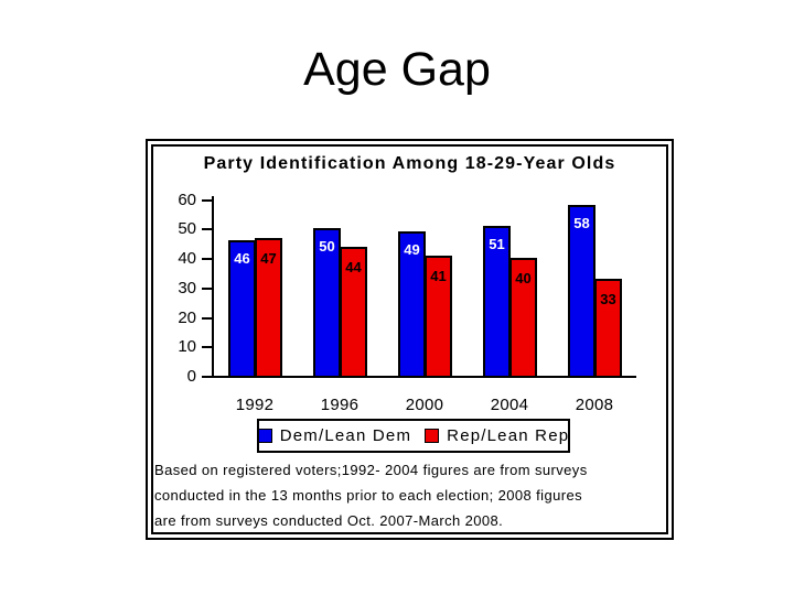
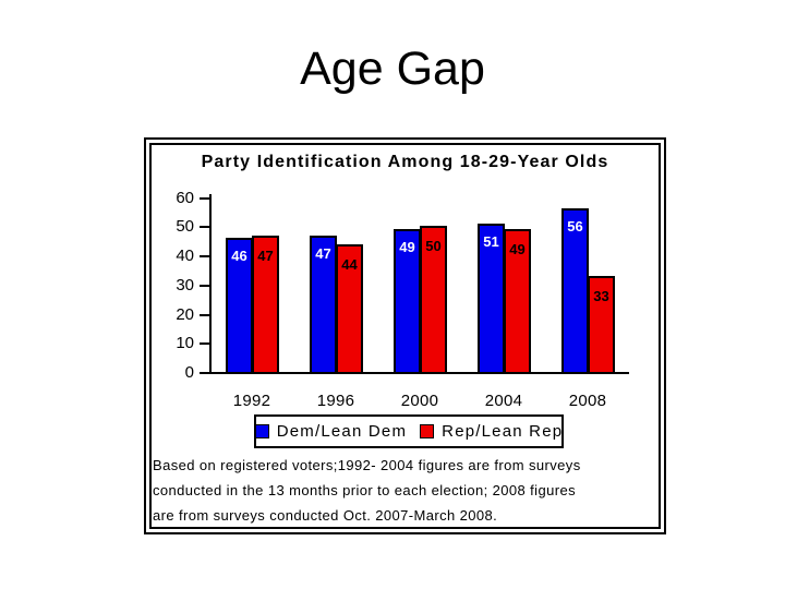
Dem/Lean Dem/1996: 50 -> 47
Rep/Lean Rep/2000: 41 -> 50
Rep/Lean Rep/2004: 40 -> 49
Dem/Lean Dem/2008: 58 -> 56
